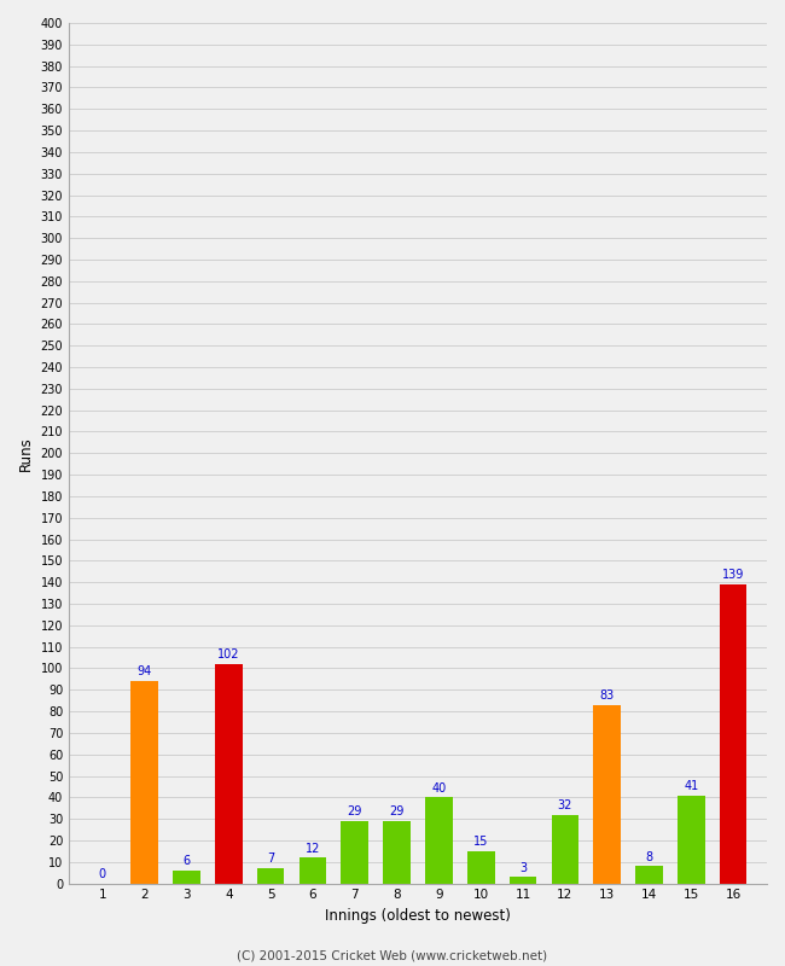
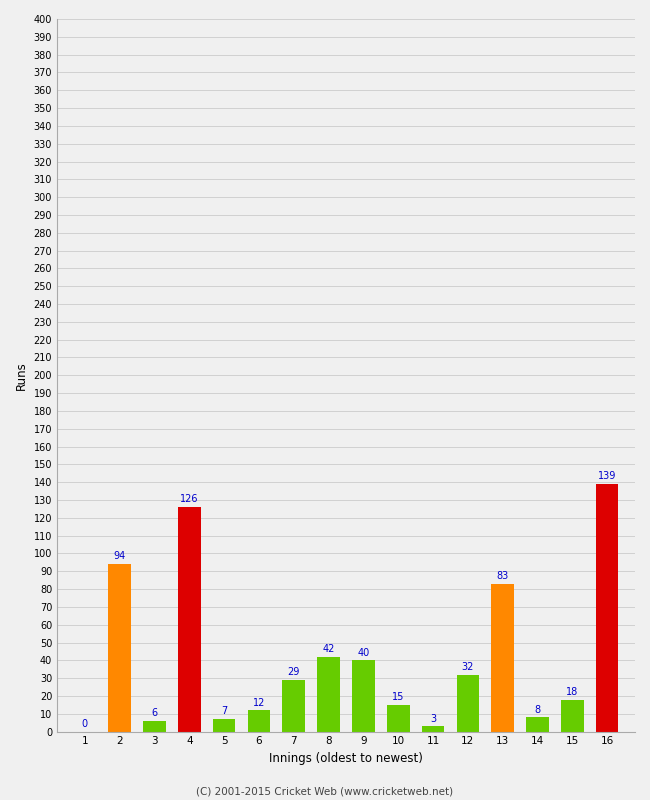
4: 102 -> 126
8: 29 -> 42
15: 41 -> 18
